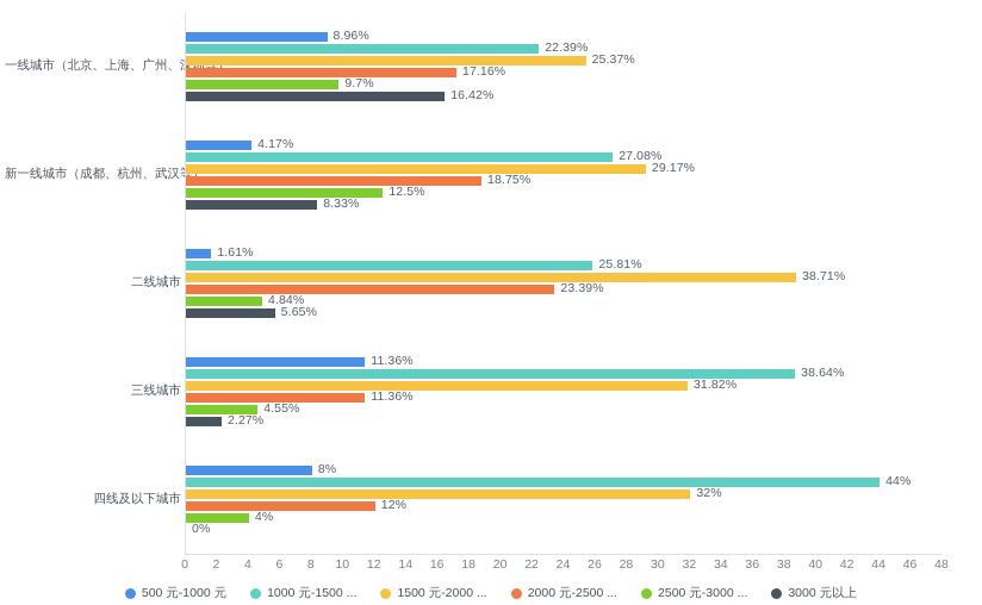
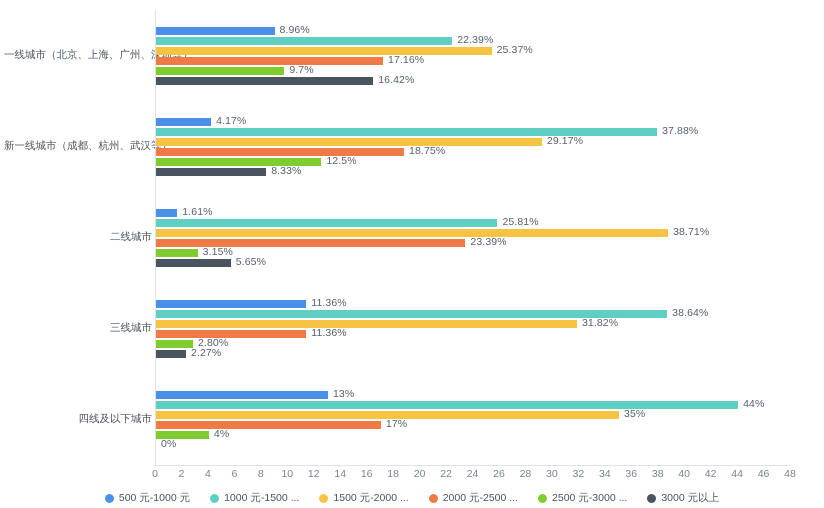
1000 元-1500 .../新一线城市（成都、杭州、武汉等）: 27.08% -> 37.88%
2500 元-3000 .../二线城市: 4.84% -> 3.15%
2500 元-3000 .../三线城市: 4.55% -> 2.80%
500 元-1000 元/四线及以下城市: 8% -> 13%
1500 元-2000 .../四线及以下城市: 32% -> 35%
2000 元-2500 .../四线及以下城市: 12% -> 17%
